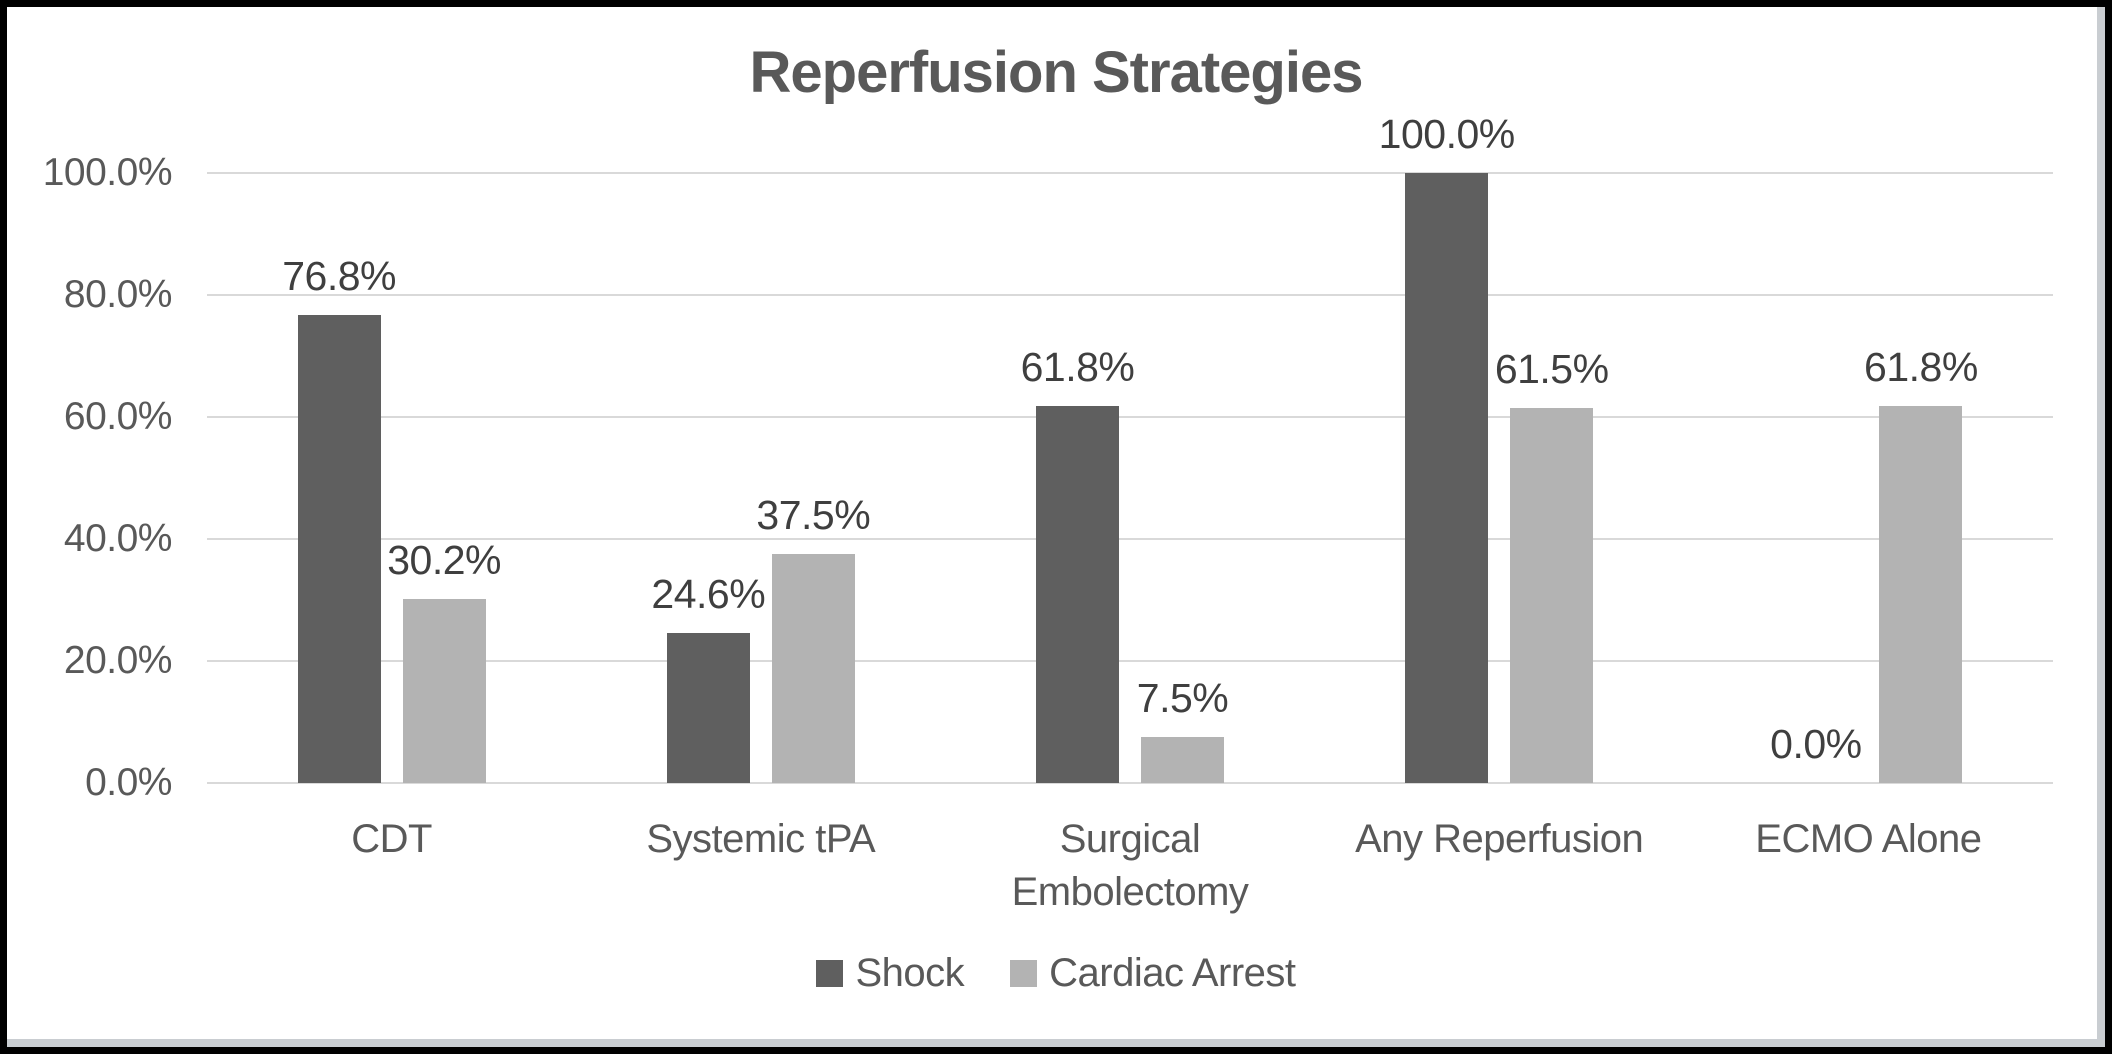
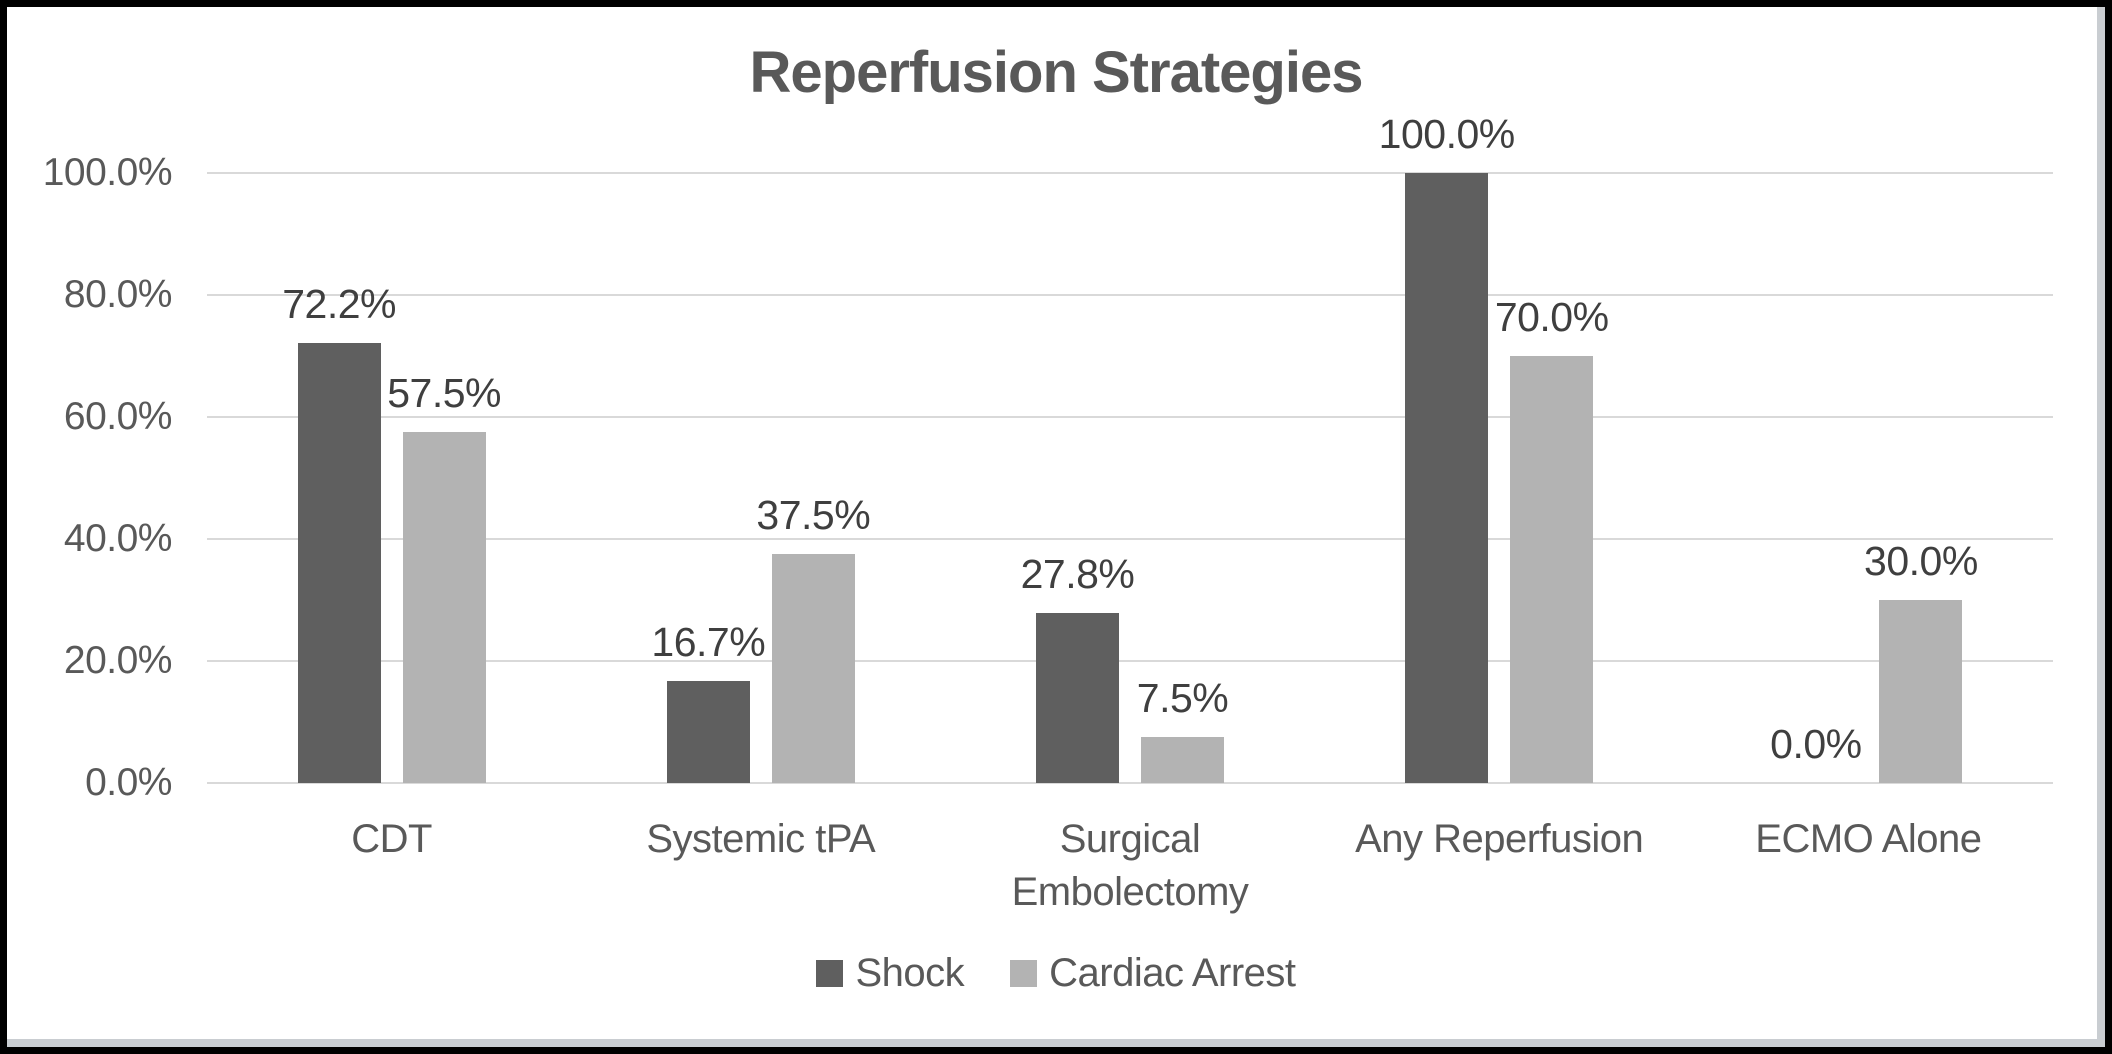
Shock/CDT: 76.8% -> 72.2%
Cardiac Arrest/CDT: 30.2% -> 57.5%
Shock/Systemic tPA: 24.6% -> 16.7%
Shock/Surgical Embolectomy: 61.8% -> 27.8%
Cardiac Arrest/Any Reperfusion: 61.5% -> 70.0%
Cardiac Arrest/ECMO Alone: 61.8% -> 30.0%
